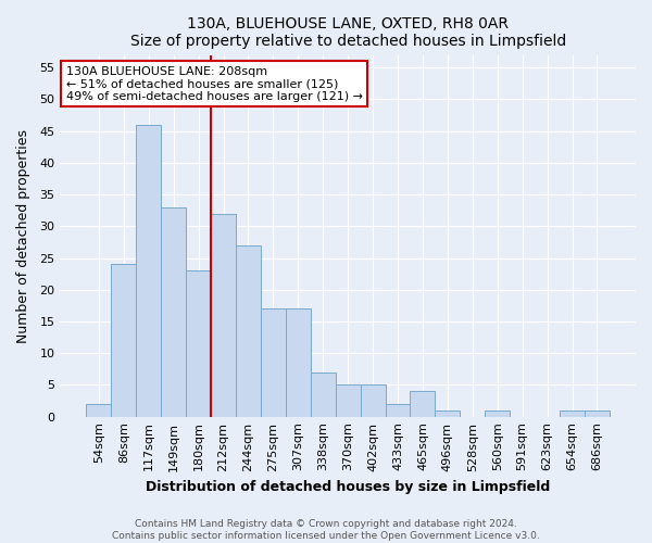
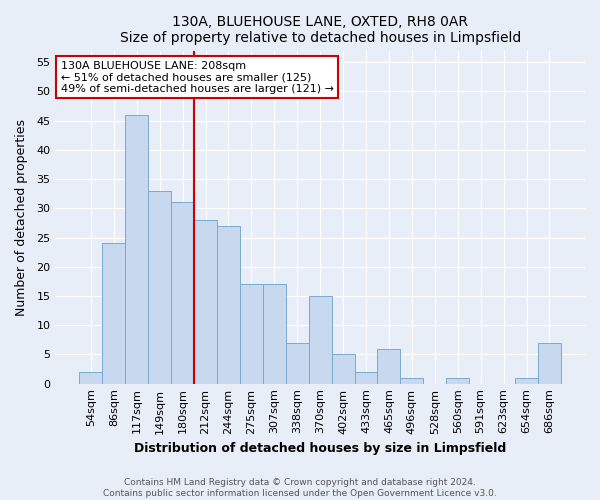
180sqm: 23 -> 31
212sqm: 32 -> 28
370sqm: 5 -> 15
465sqm: 4 -> 6
686sqm: 1 -> 7
